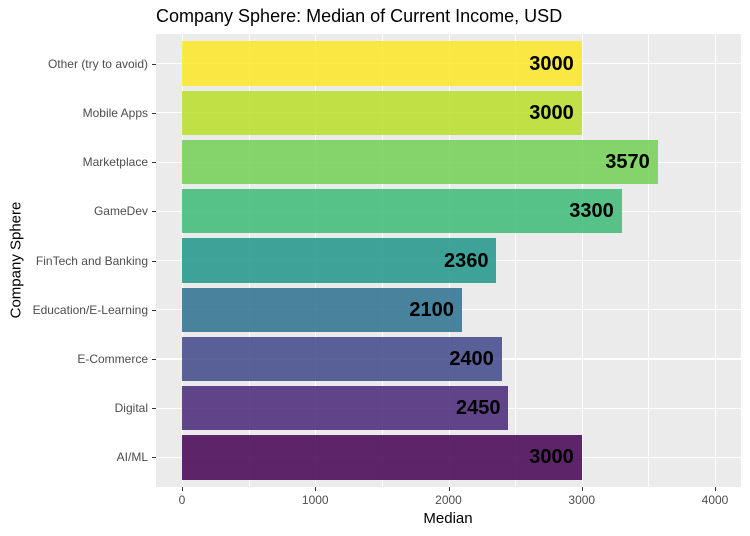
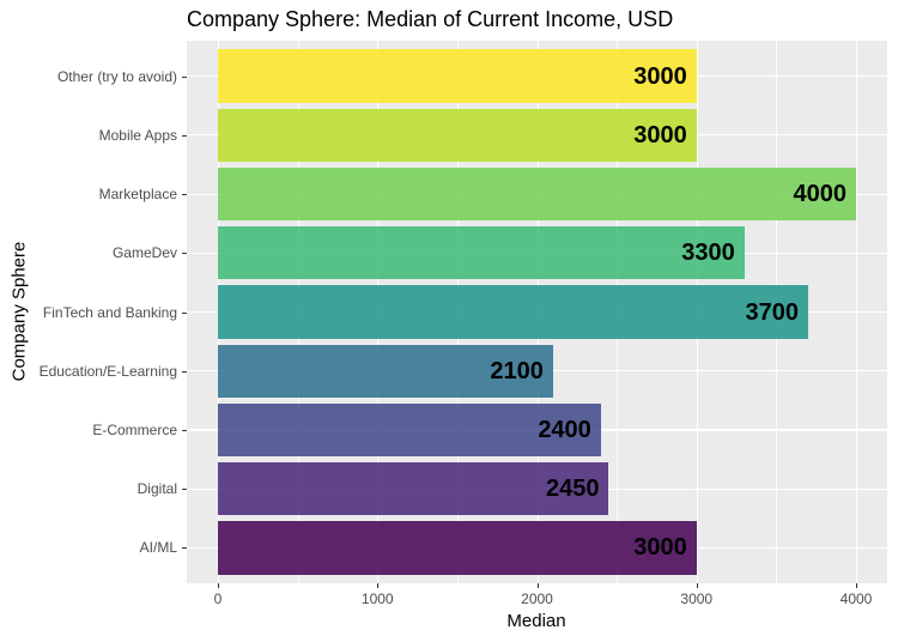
Marketplace: 3570 -> 4000
FinTech and Banking: 2360 -> 3700
